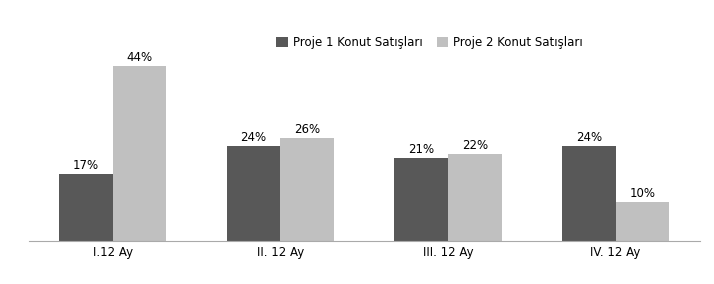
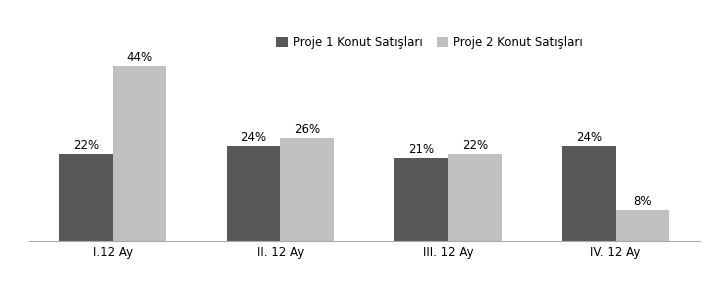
Proje 1 Konut Satışları/I.12 Ay: 17% -> 22%
Proje 2 Konut Satışları/IV. 12 Ay: 10% -> 8%
